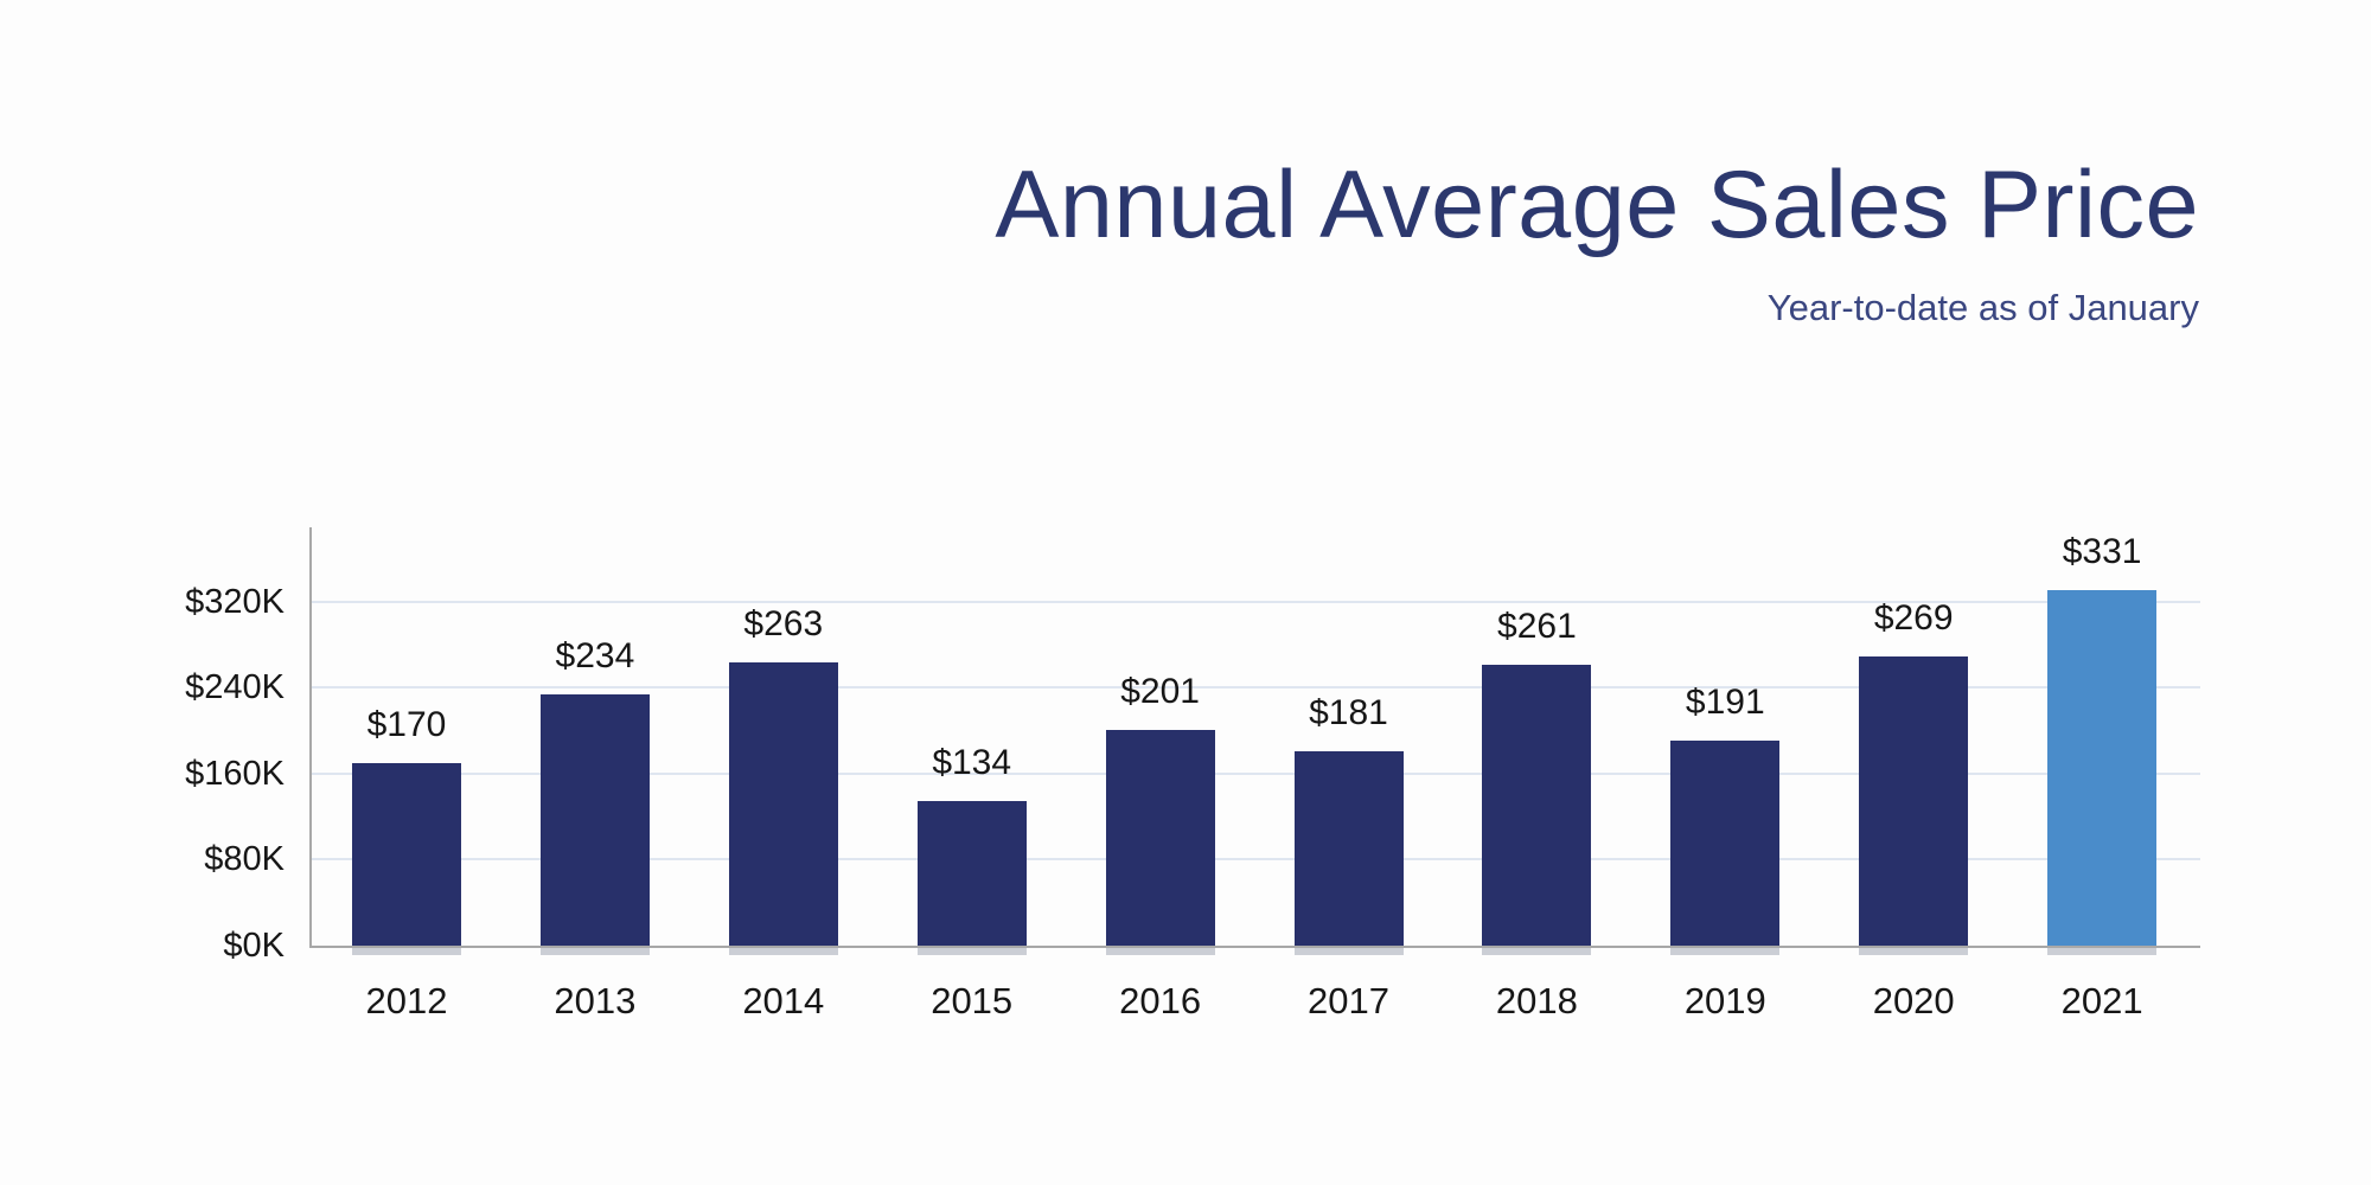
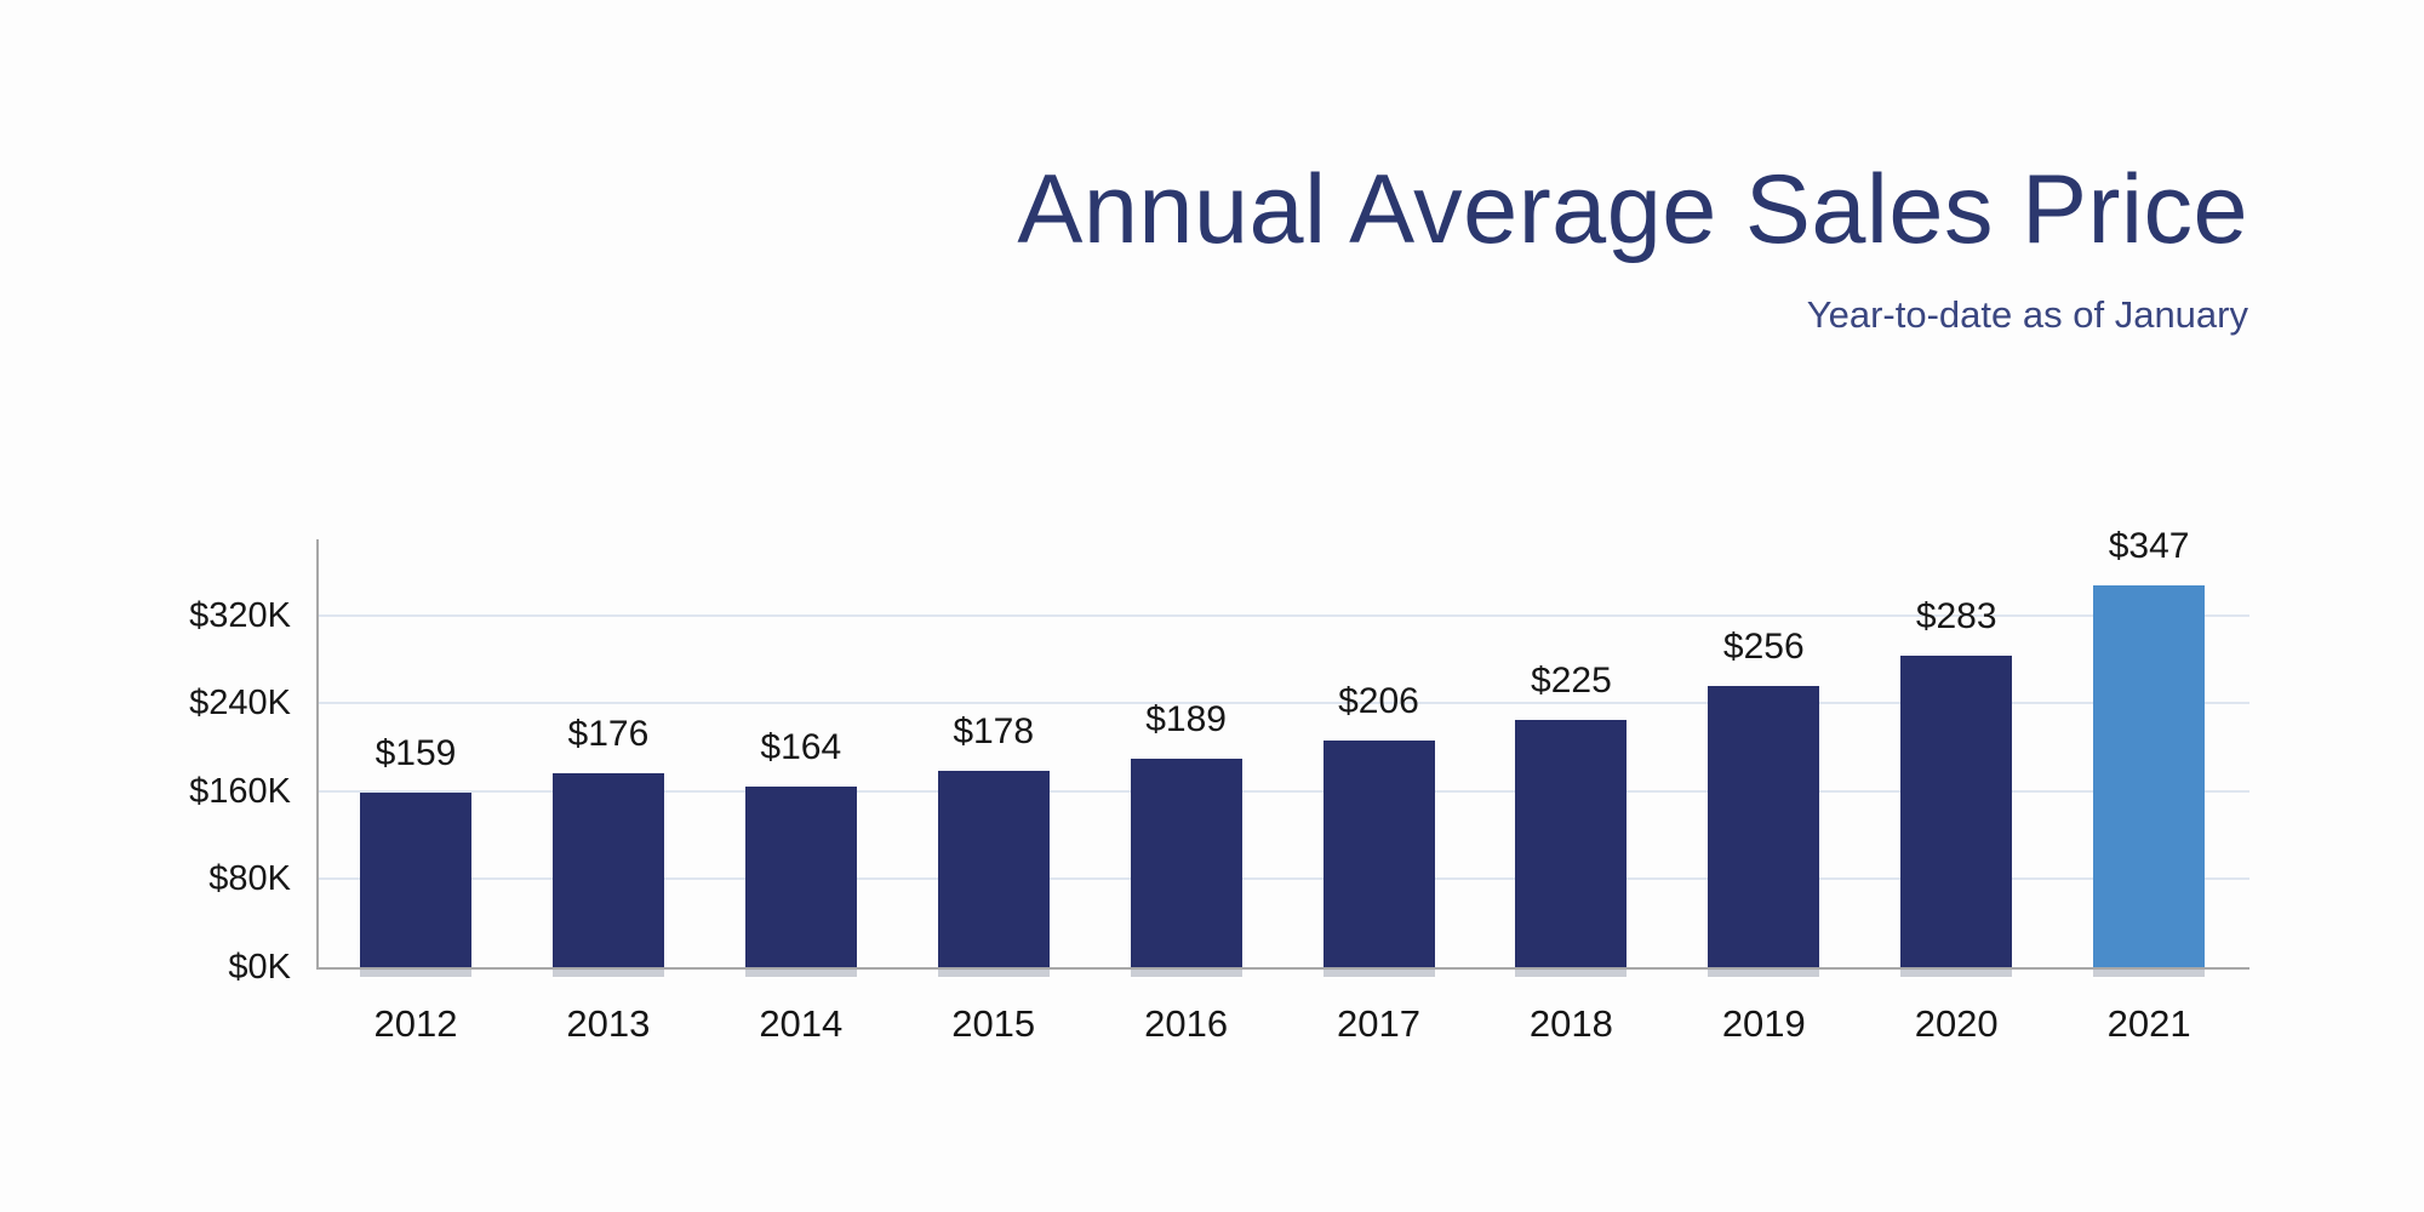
2012: $170 -> $159
2013: $234 -> $176
2014: $263 -> $164
2015: $134 -> $178
2016: $201 -> $189
2017: $181 -> $206
2018: $261 -> $225
2019: $191 -> $256
2020: $269 -> $283
2021: $331 -> $347
